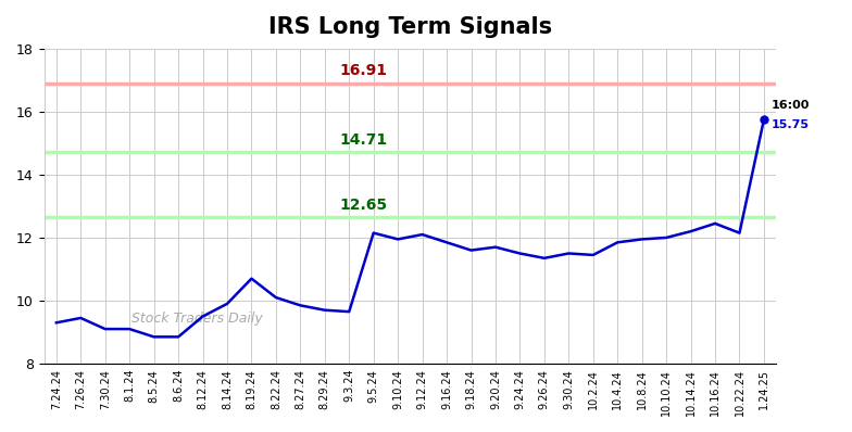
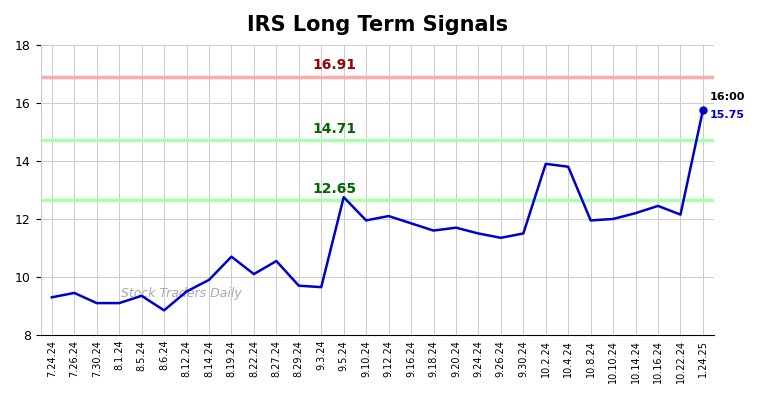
8.5.24: 8.85 -> 9.35
8.27.24: 9.85 -> 10.55
9.5.24: 12.15 -> 12.75
10.2.24: 11.45 -> 13.90
10.4.24: 11.85 -> 13.80
